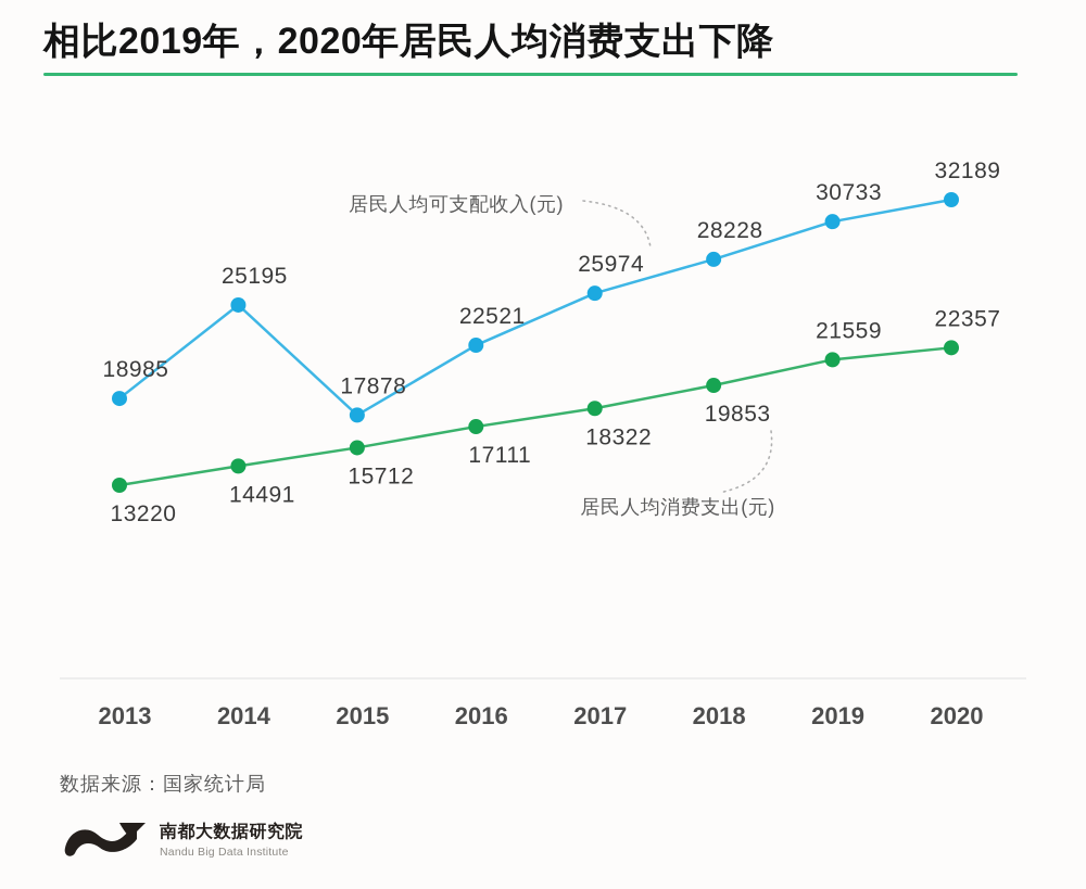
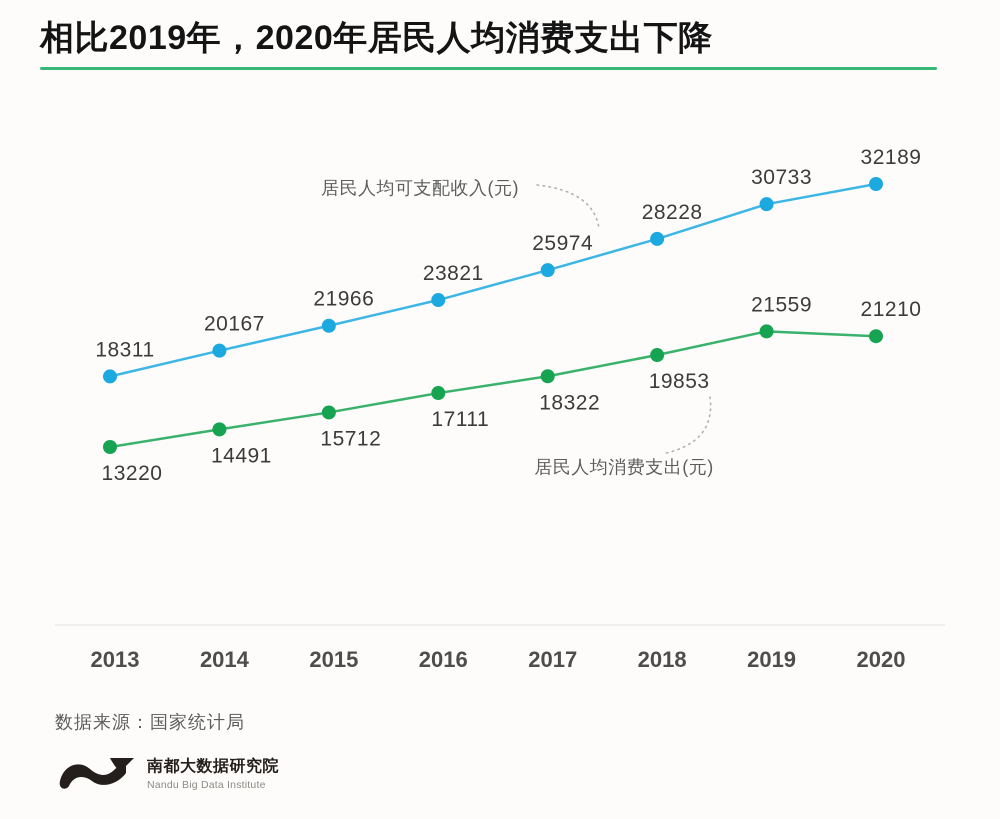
居民人均可支配收入(元)/2013: 18985 -> 18311
居民人均可支配收入(元)/2014: 25195 -> 20167
居民人均可支配收入(元)/2015: 17878 -> 21966
居民人均可支配收入(元)/2016: 22521 -> 23821
居民人均消费支出(元)/2020: 22357 -> 21210
